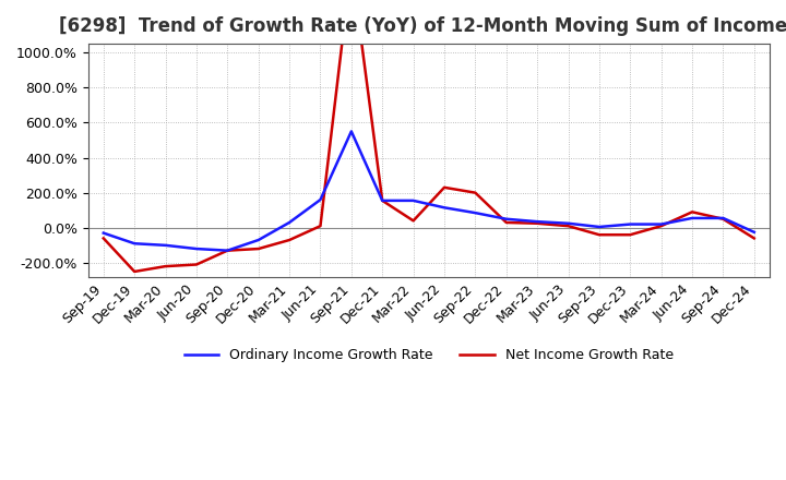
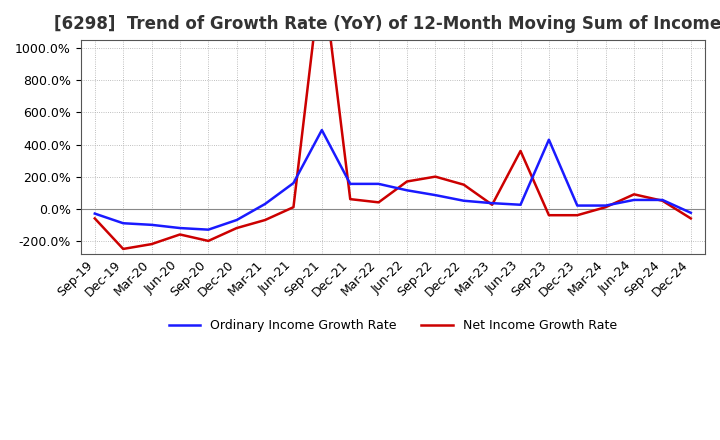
Net Income Growth Rate/Jun-20: -210% -> -160%
Net Income Growth Rate/Sep-20: -130% -> -200%
Ordinary Income Growth Rate/Sep-21: 550% -> 490%
Net Income Growth Rate/Dec-21: 160% -> 60%
Net Income Growth Rate/Jun-22: 230% -> 170%
Net Income Growth Rate/Dec-22: 30% -> 150%
Net Income Growth Rate/Jun-23: 10% -> 360%
Ordinary Income Growth Rate/Sep-23: 0% -> 430%
